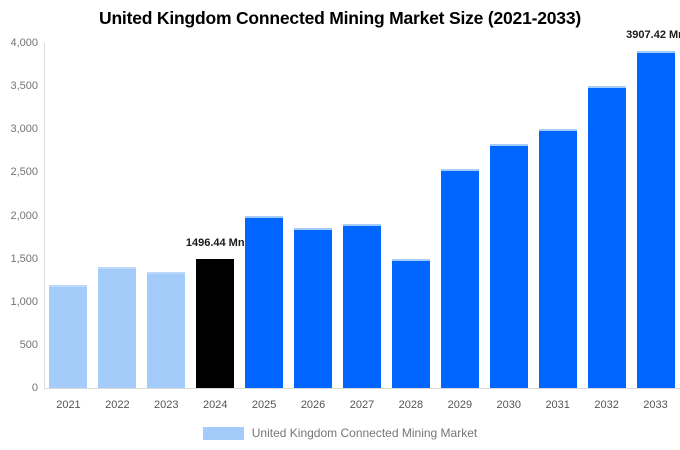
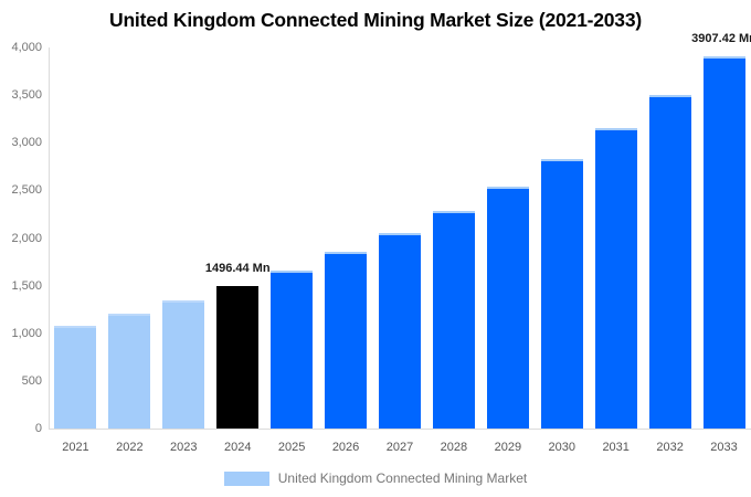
2021: 1200 -> 1100
2022: 1400 -> 1200
2025: 2000 -> 1700
2027: 1900 -> 2100
2028: 1500 -> 2300
2031: 3000 -> 3200
